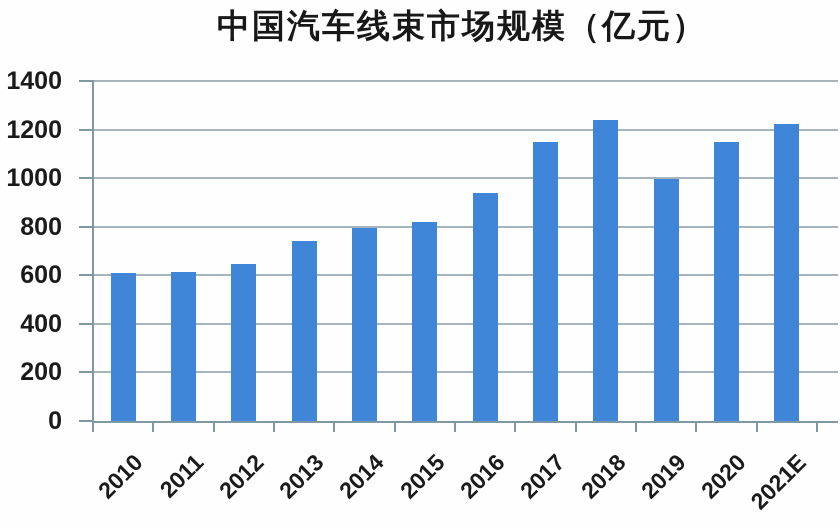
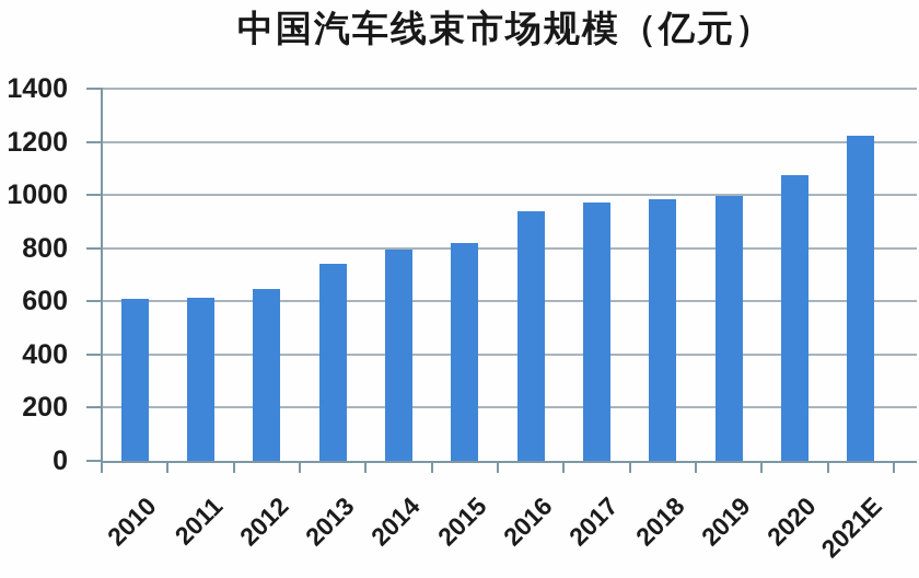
2017: 1150 -> 970
2018: 1240 -> 980
2020: 1150 -> 1080
